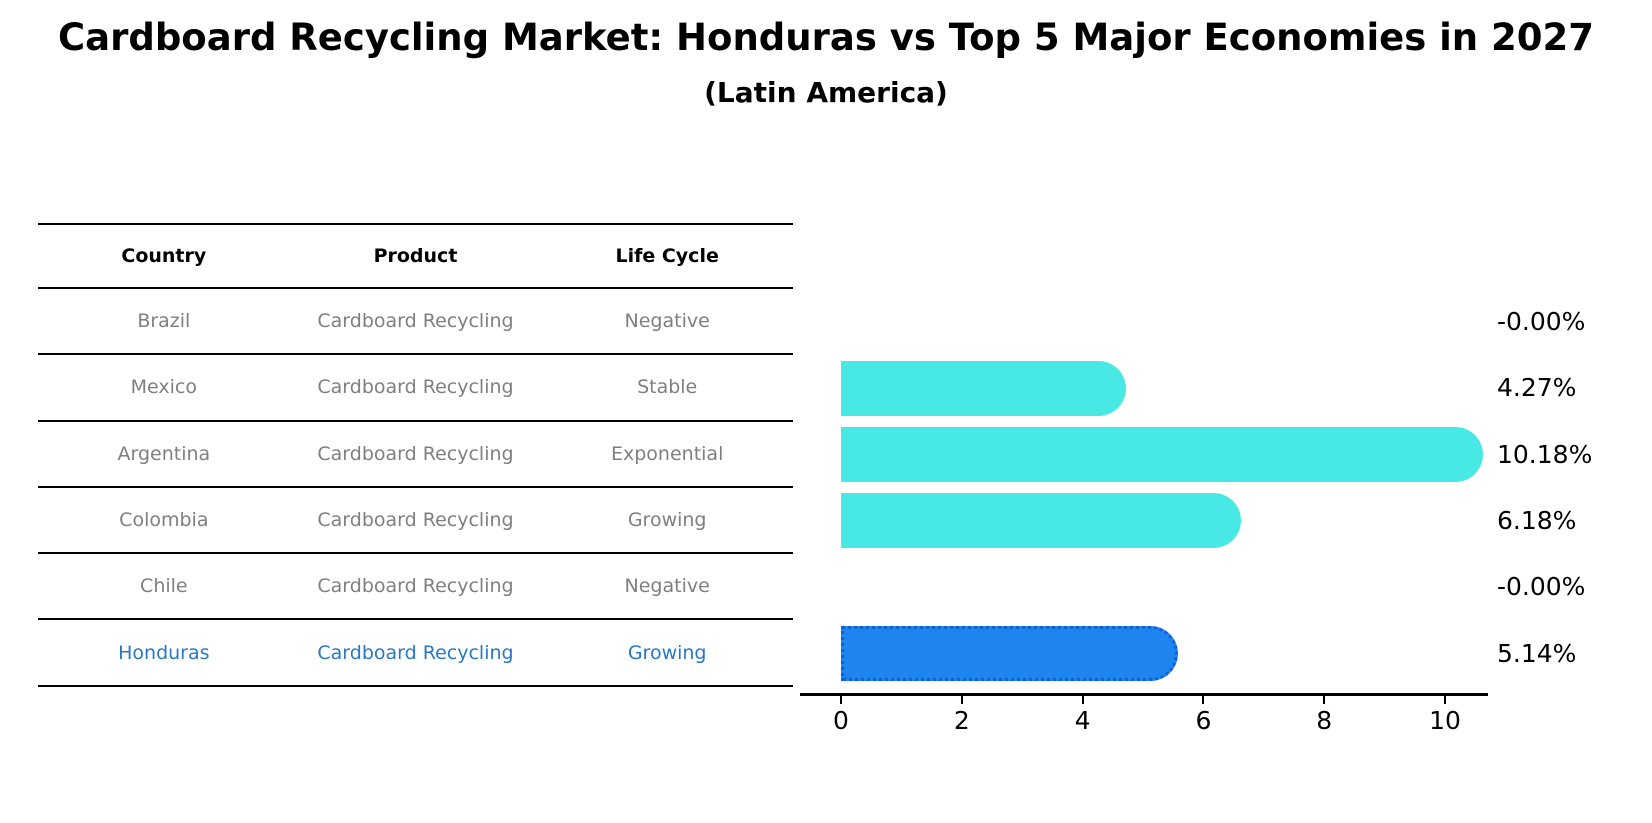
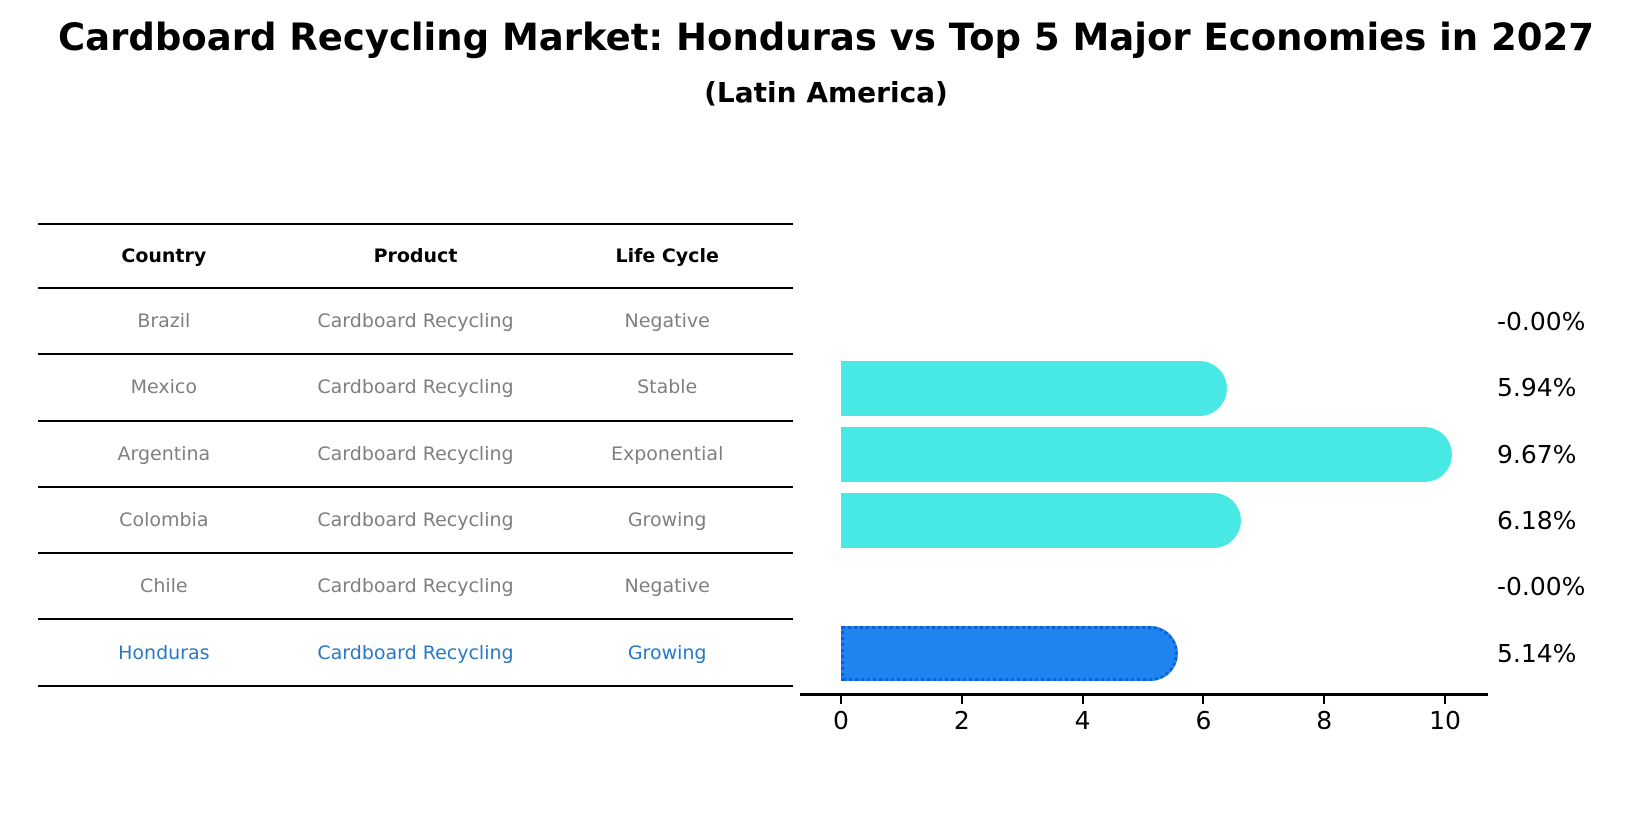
Mexico: 4.27% -> 5.94%
Argentina: 10.18% -> 9.67%
